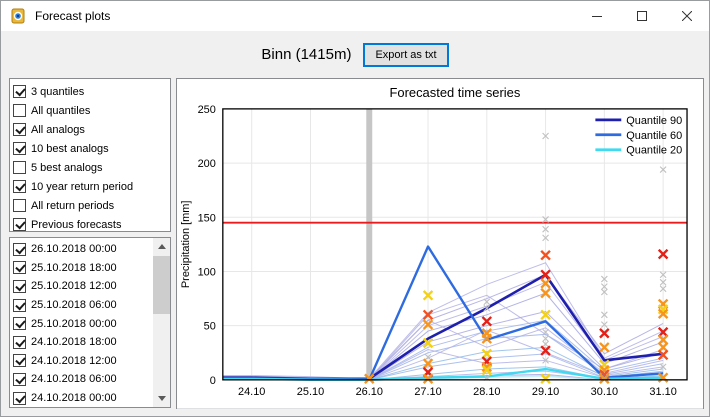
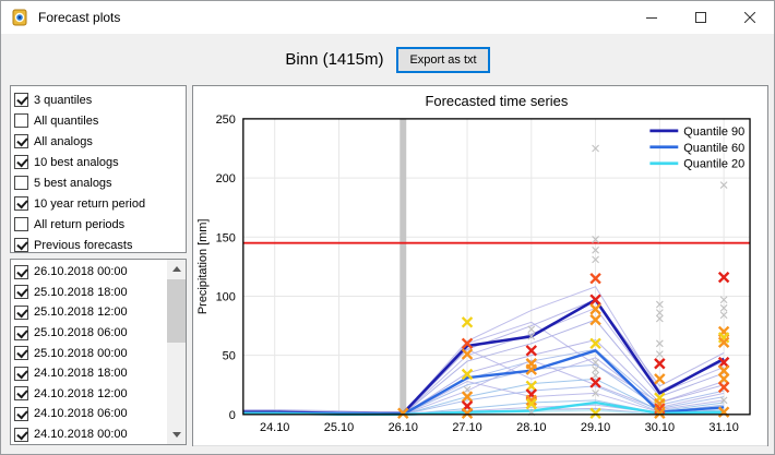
Quantile 90/27.10: 38 -> 58
Quantile 60/27.10: 123 -> 31
Quantile 90/31.10: 24 -> 47
